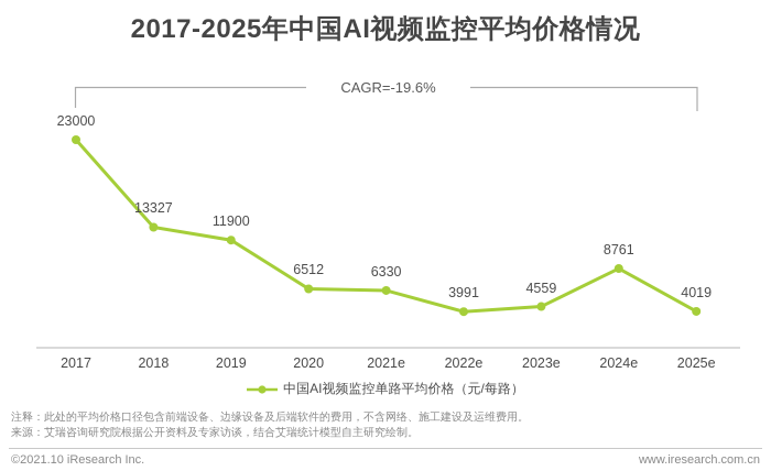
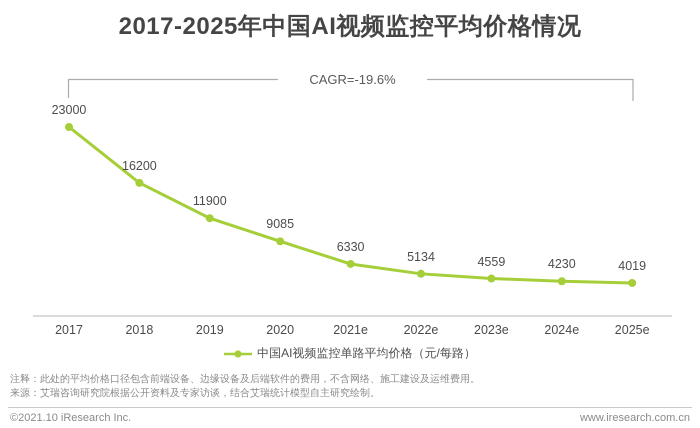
2018: 13327 -> 16200
2020: 6512 -> 9085
2022e: 3991 -> 5134
2024e: 8761 -> 4230
